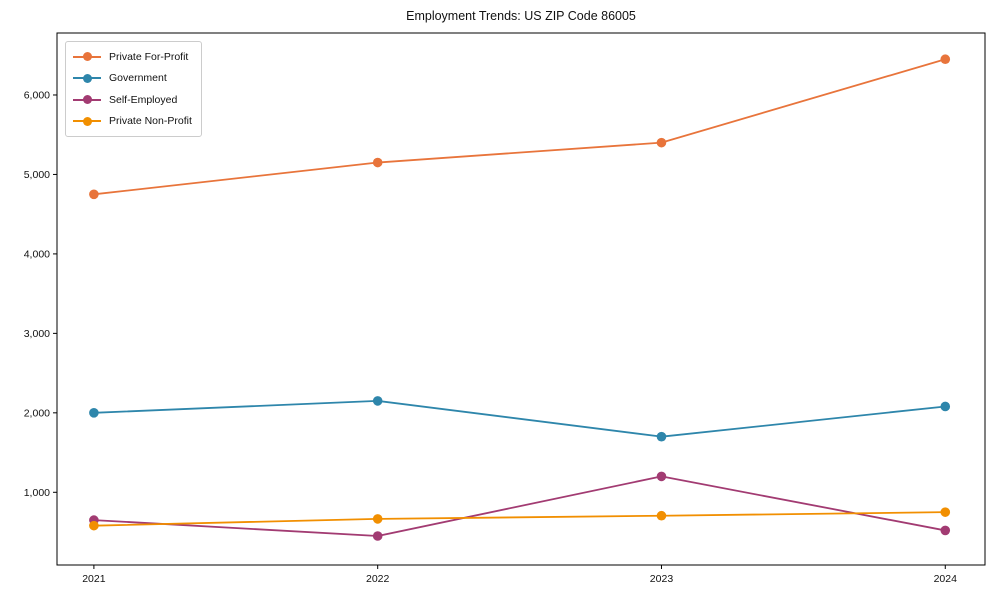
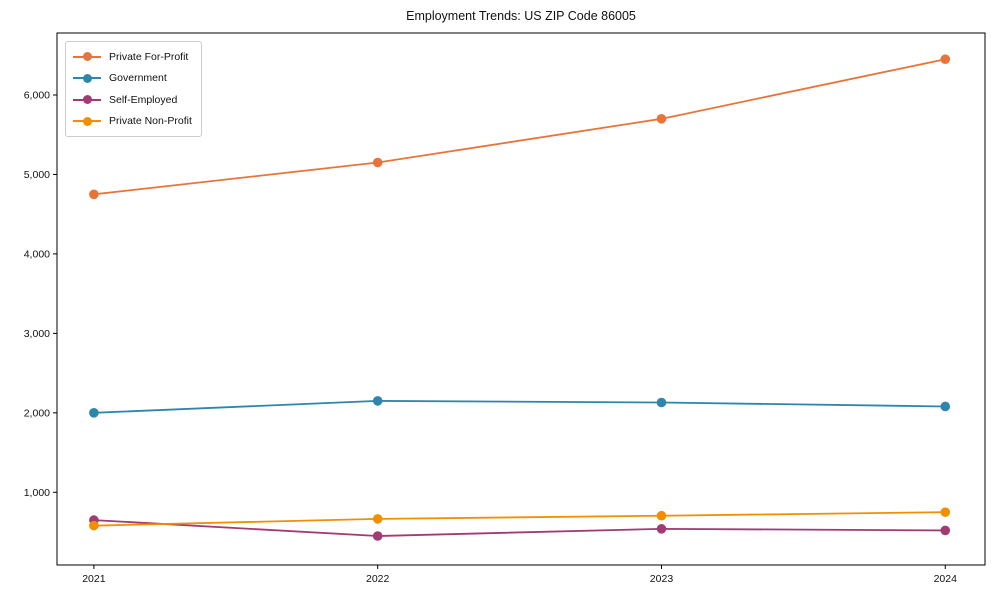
Private For-Profit/2023: 5400 -> 5700
Government/2023: 1700 -> 2100
Self-Employed/2023: 1200 -> 500
